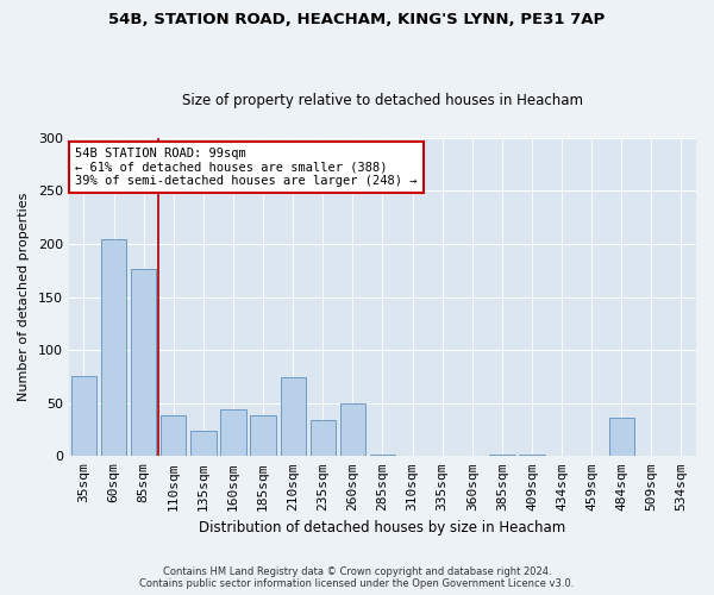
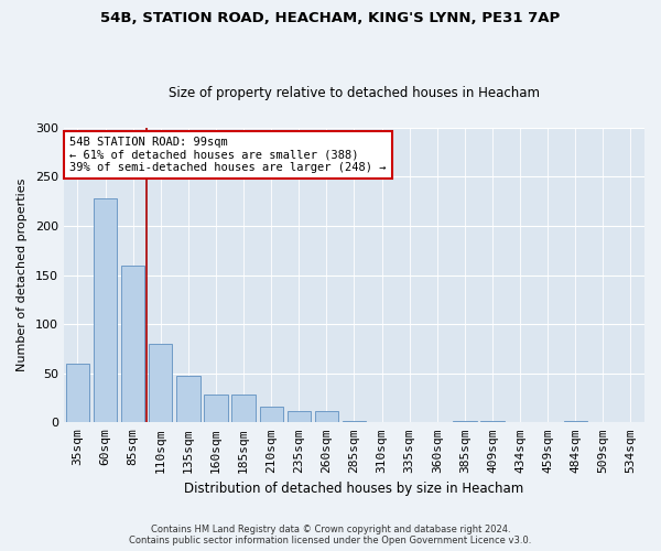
35sqm: 76 -> 60
60sqm: 204 -> 228
85sqm: 176 -> 160
110sqm: 38 -> 80
135sqm: 24 -> 47
160sqm: 44 -> 28
185sqm: 38 -> 28
210sqm: 74 -> 16
235sqm: 34 -> 11
260sqm: 50 -> 11
484sqm: 36 -> 1
